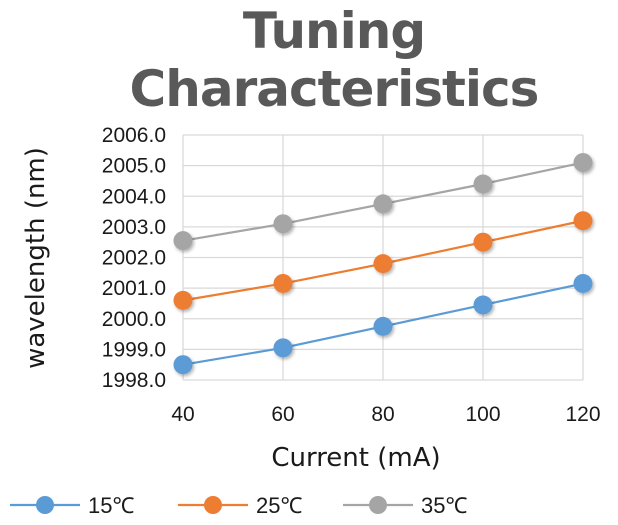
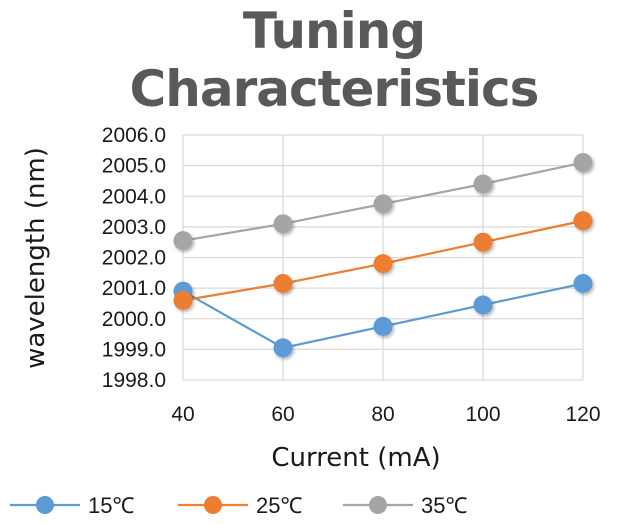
15℃/40: 1998.5 -> 2000.9
